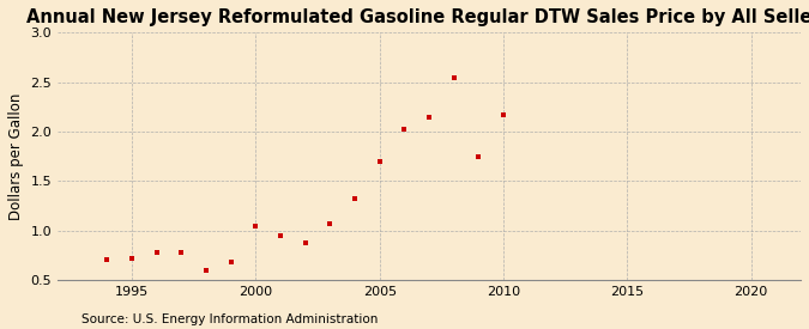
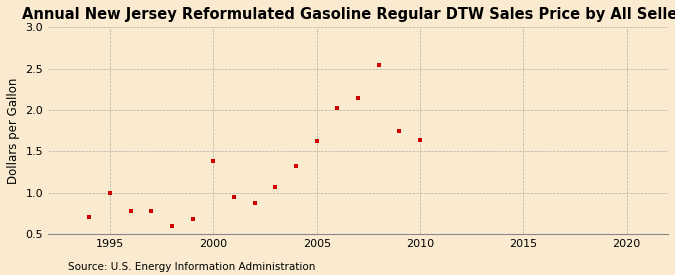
1995: 0.72 -> 1.00
2000: 1.04 -> 1.38
2005: 1.70 -> 1.62
2010: 2.17 -> 1.64
